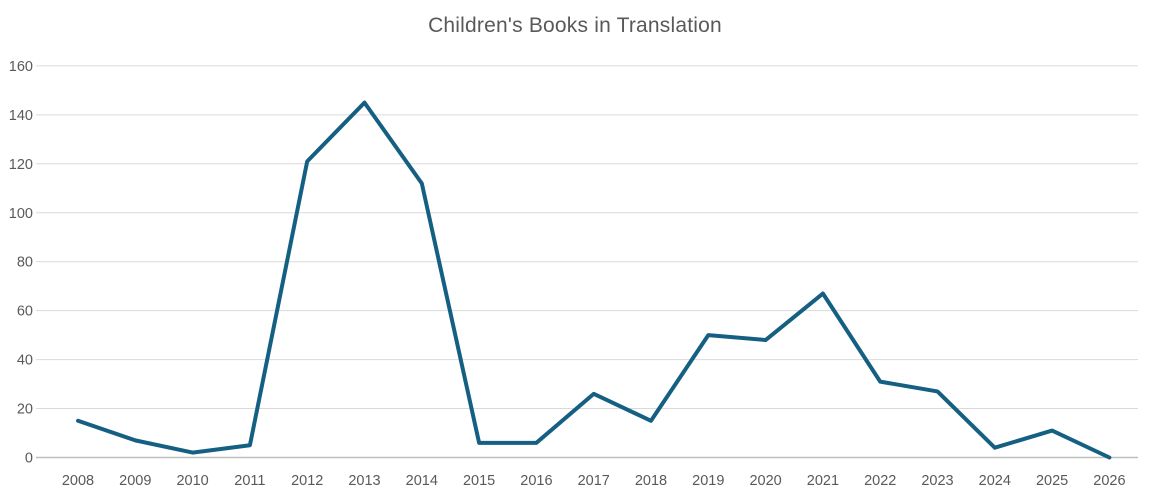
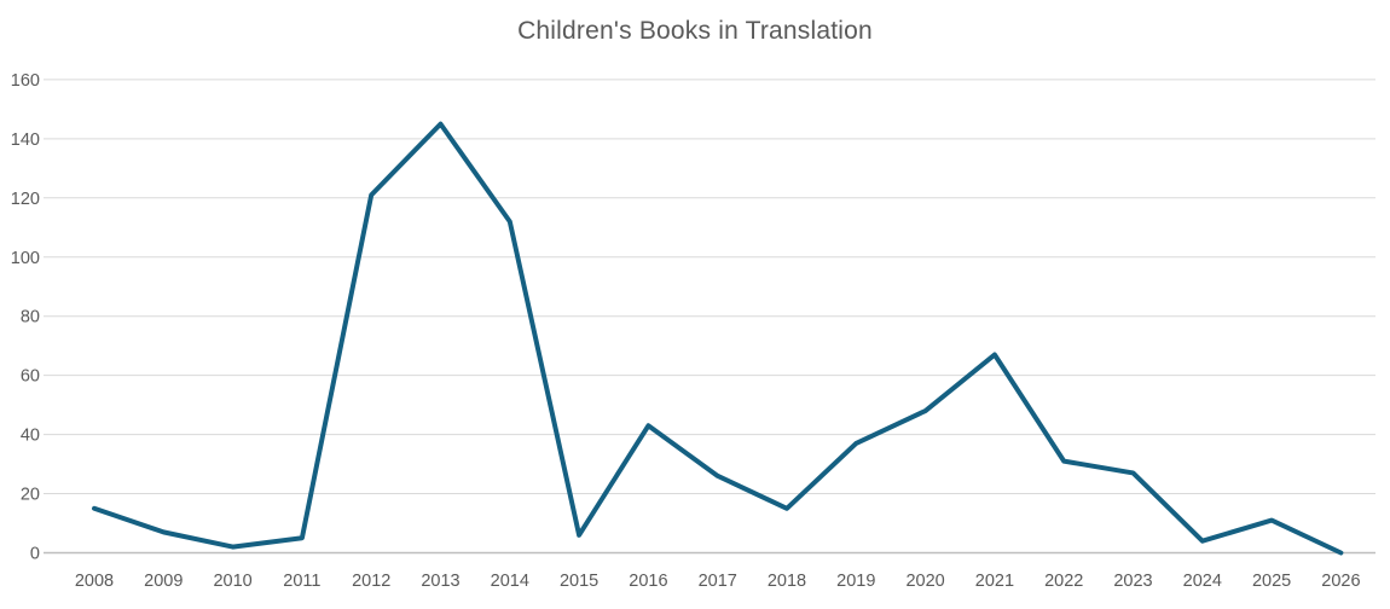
2016: 6 -> 43
2019: 50 -> 37
